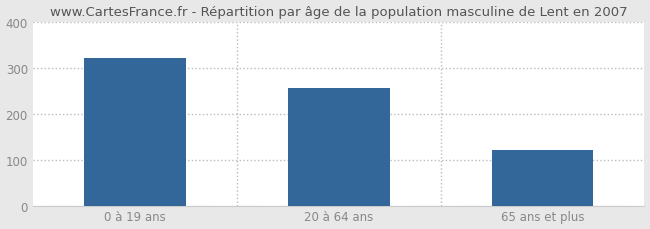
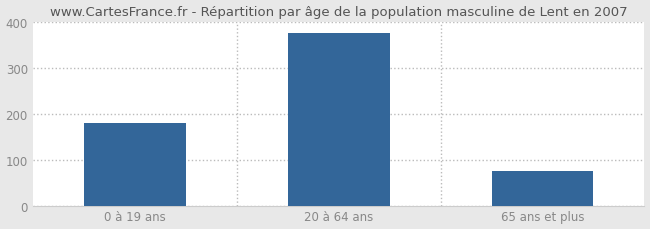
0 à 19 ans: 320 -> 180
20 à 64 ans: 255 -> 375
65 ans et plus: 120 -> 75
